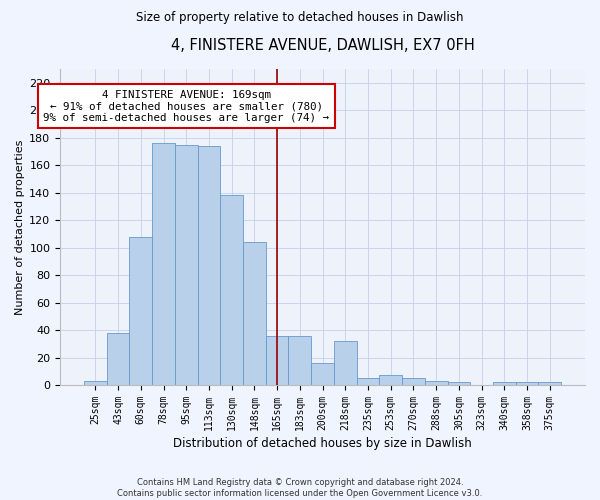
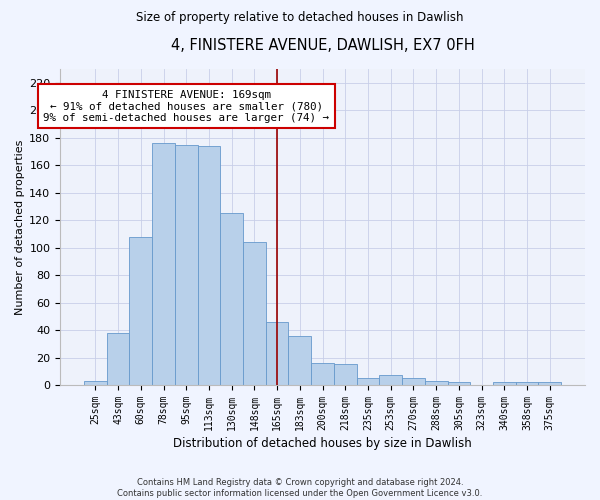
130sqm: 138 -> 125
165sqm: 36 -> 46
218sqm: 32 -> 15
